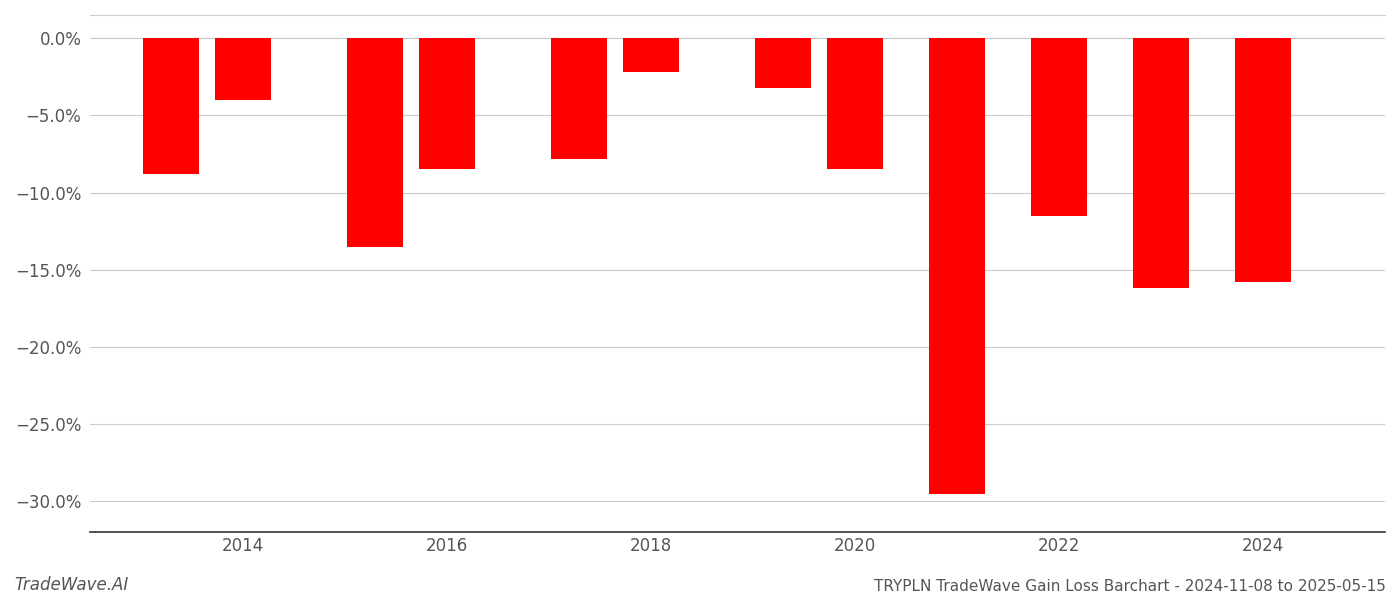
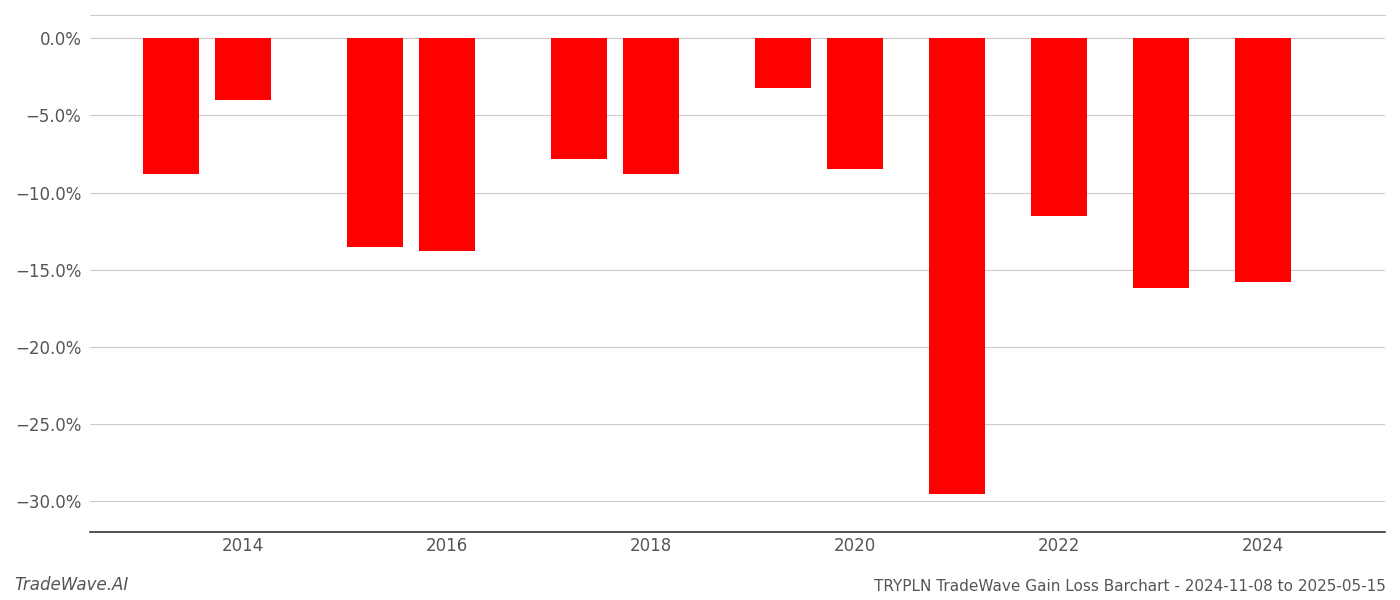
2016: -8.5% -> -13.8%
2018: -2.2% -> -8.8%
